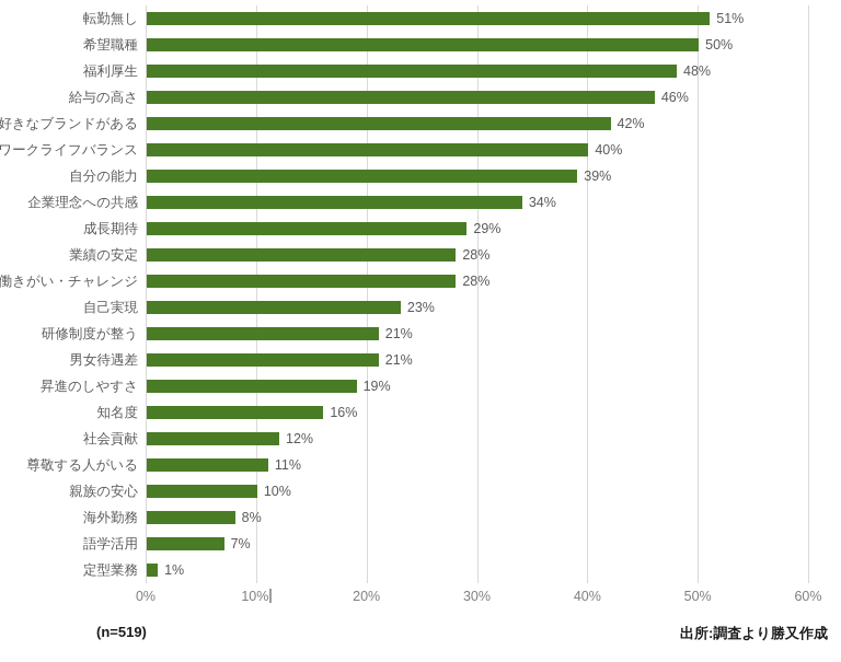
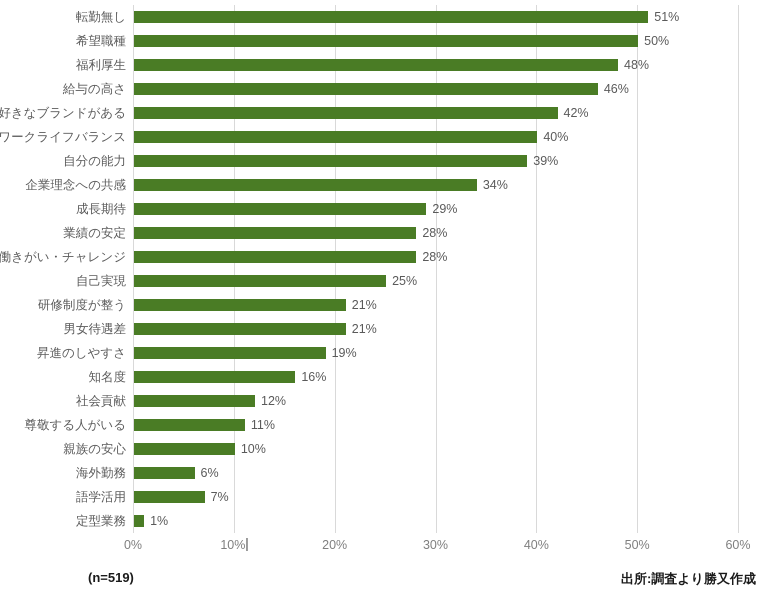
自己実現: 23% -> 25%
海外勤務: 8% -> 6%
